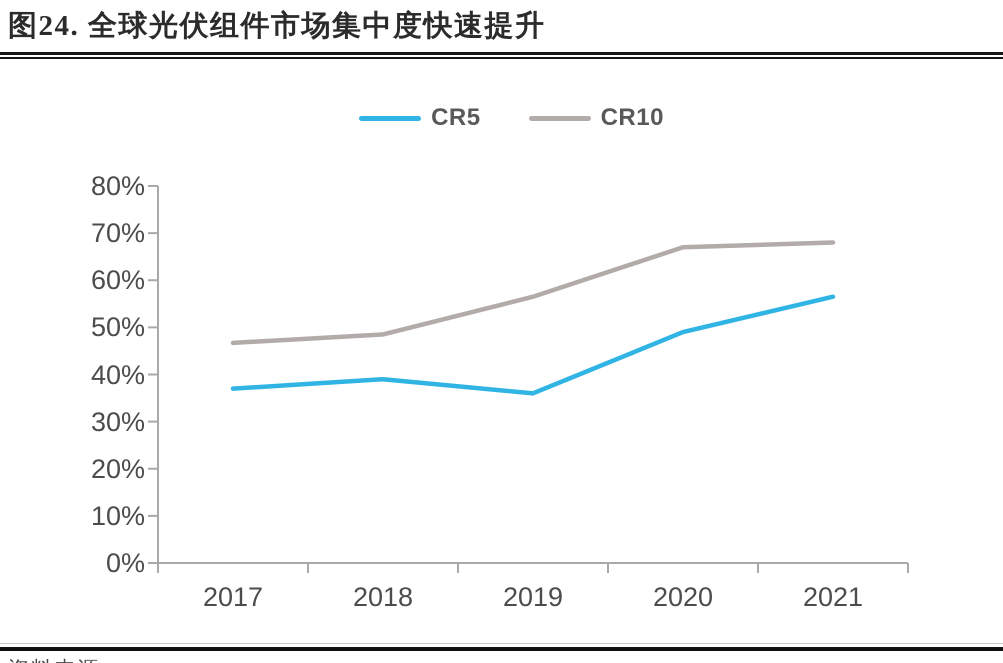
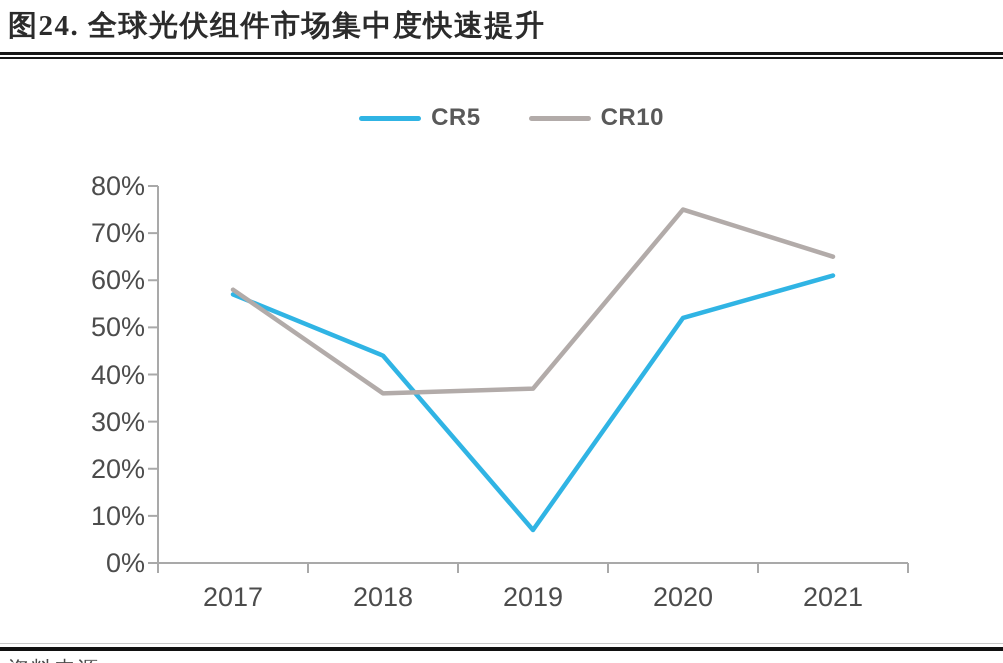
CR5/2017: 37% -> 57%
CR10/2017: 47% -> 58%
CR5/2018: 39% -> 44%
CR10/2018: 48% -> 36%
CR5/2019: 36% -> 7%
CR10/2019: 56% -> 37%
CR5/2020: 49% -> 52%
CR10/2020: 67% -> 75%
CR5/2021: 56% -> 61%
CR10/2021: 68% -> 65%
